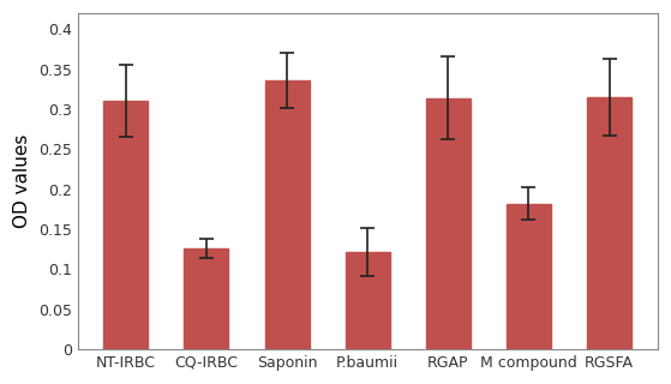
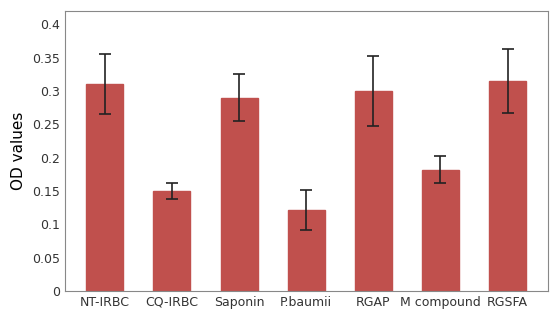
CQ-IRBC: 0.126 -> 0.150
Saponin: 0.336 -> 0.290
RGAP: 0.314 -> 0.300
